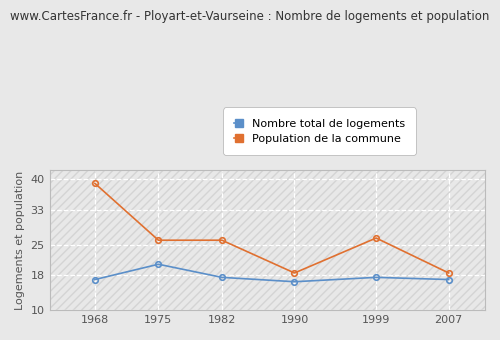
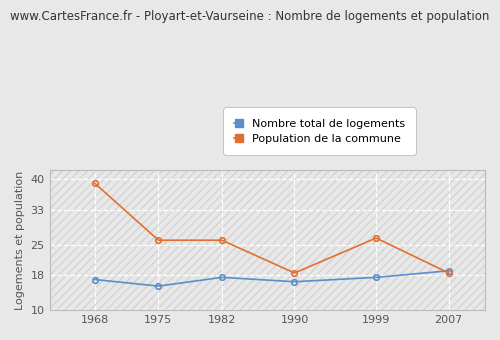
Nombre total de logements/1975: 20.5 -> 15.5
Nombre total de logements/2007: 17.0 -> 19.0
